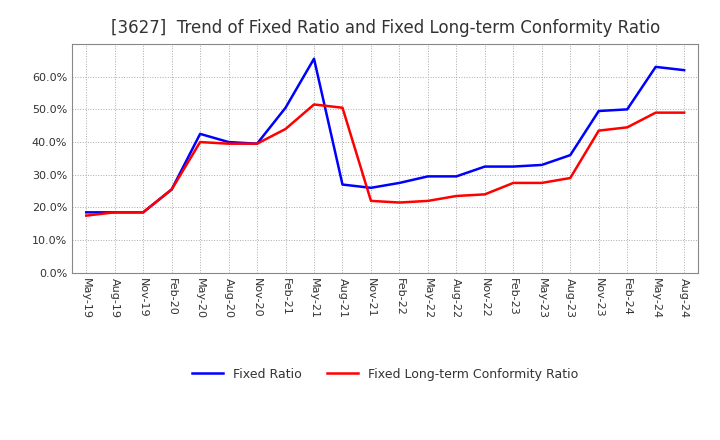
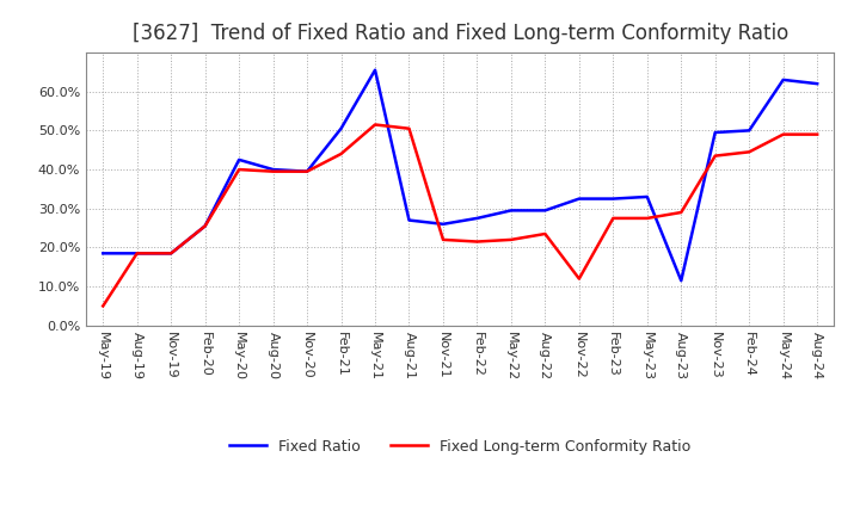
Fixed Long-term Conformity Ratio/May-19: 17.5% -> 5.0%
Fixed Long-term Conformity Ratio/Nov-22: 24.0% -> 12.0%
Fixed Ratio/Aug-23: 36.0% -> 11.5%
